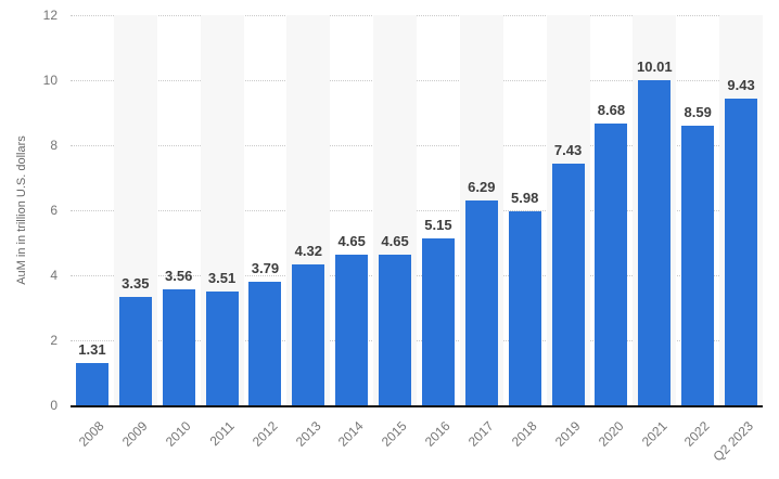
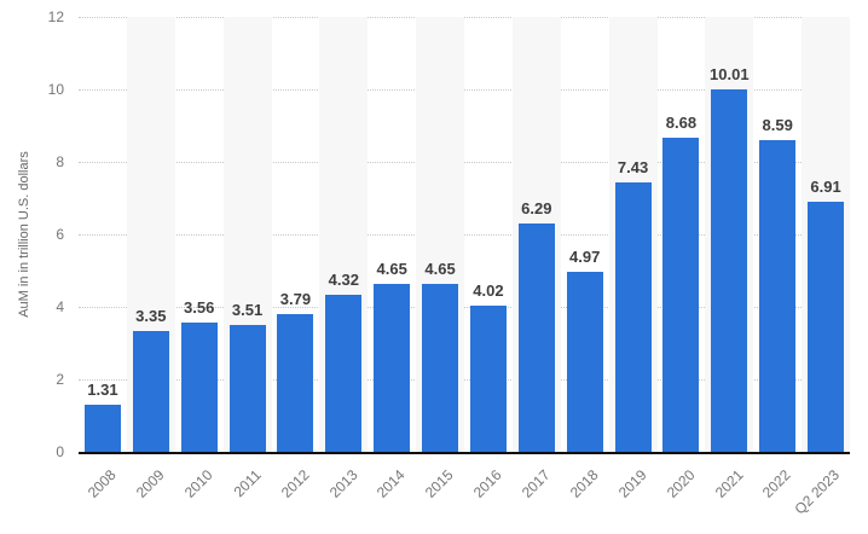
2016: 5.15 -> 4.02
2018: 5.98 -> 4.97
Q2 2023: 9.43 -> 6.91
